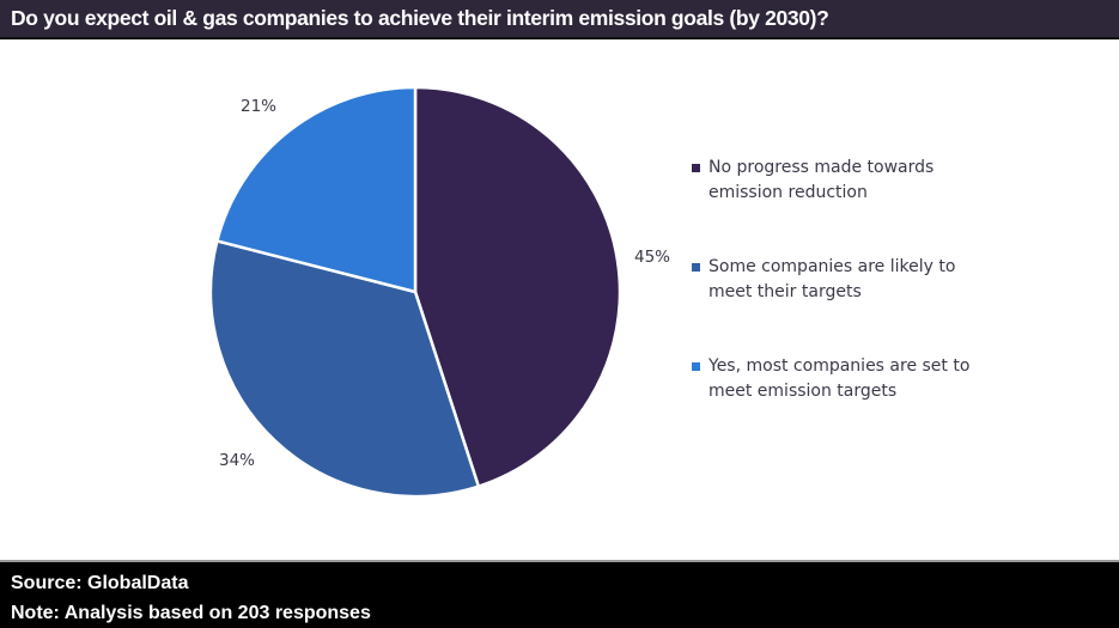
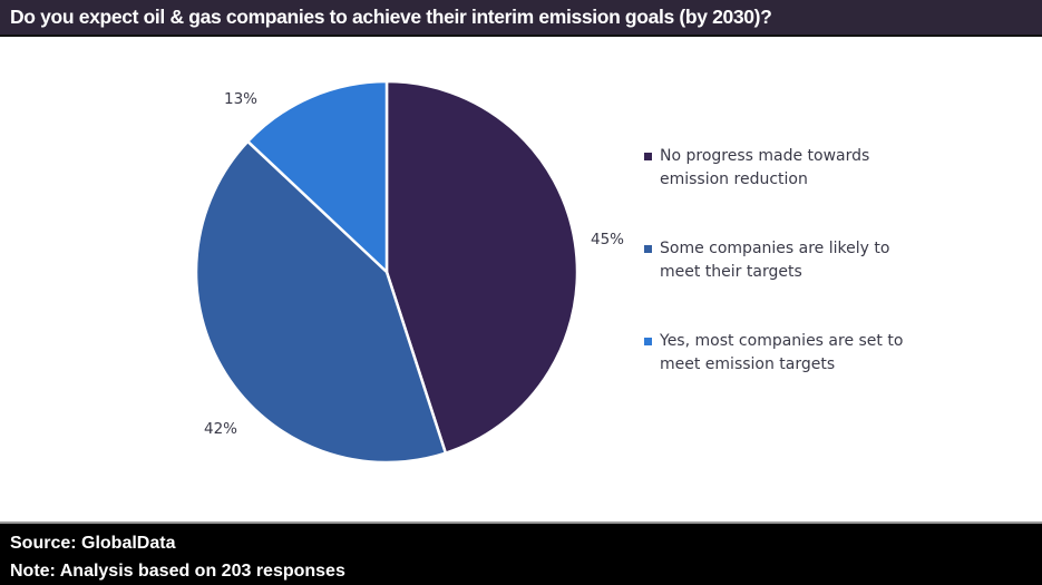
Some companies are likely to meet their targets: 34% -> 42%
Yes, most companies are set to meet emission targets: 21% -> 13%
